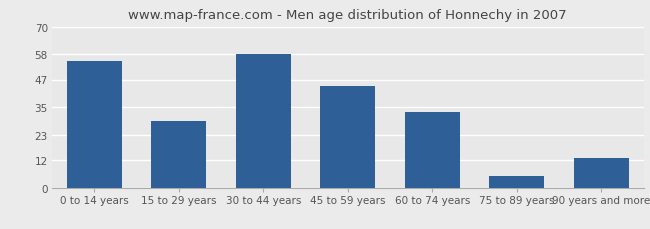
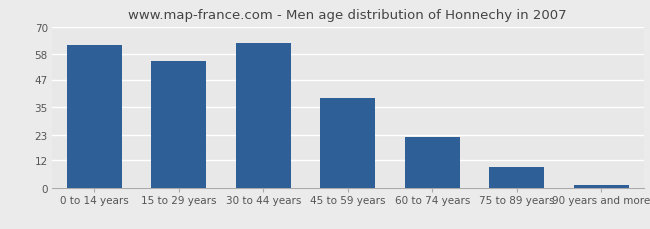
0 to 14 years: 55 -> 62
15 to 29 years: 29 -> 55
30 to 44 years: 58 -> 63
45 to 59 years: 44 -> 39
60 to 74 years: 33 -> 22
75 to 89 years: 5 -> 9
90 years and more: 13 -> 1
